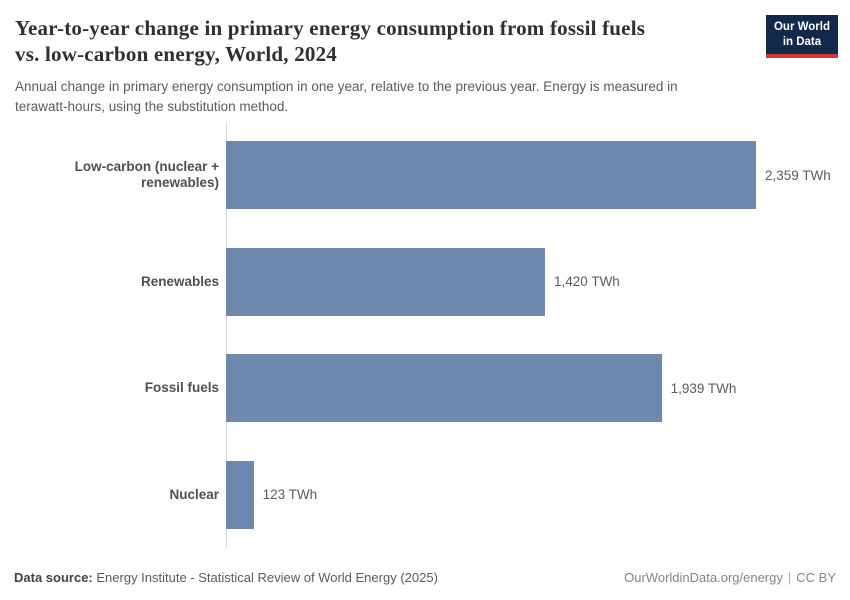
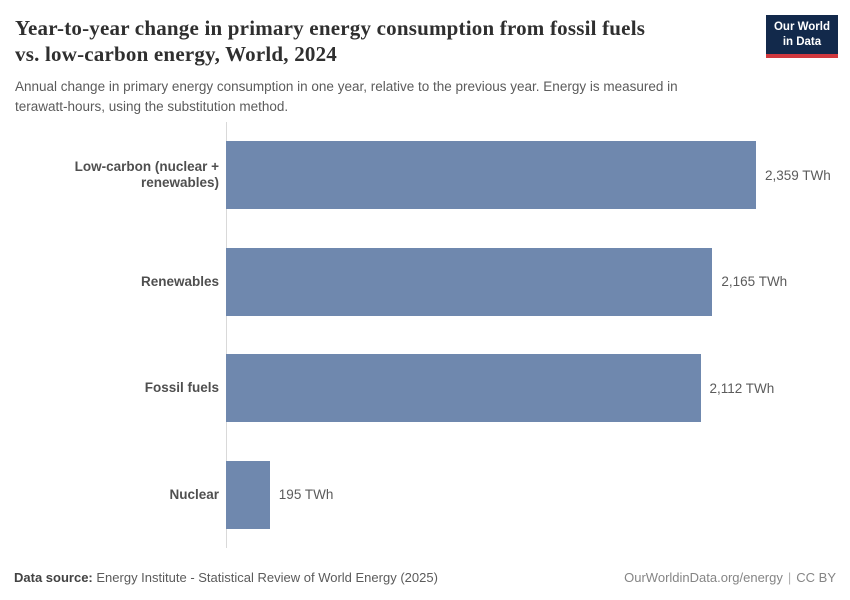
Renewables: 1,420 -> 2,165
Fossil fuels: 1,939 -> 2,112
Nuclear: 123 -> 195
